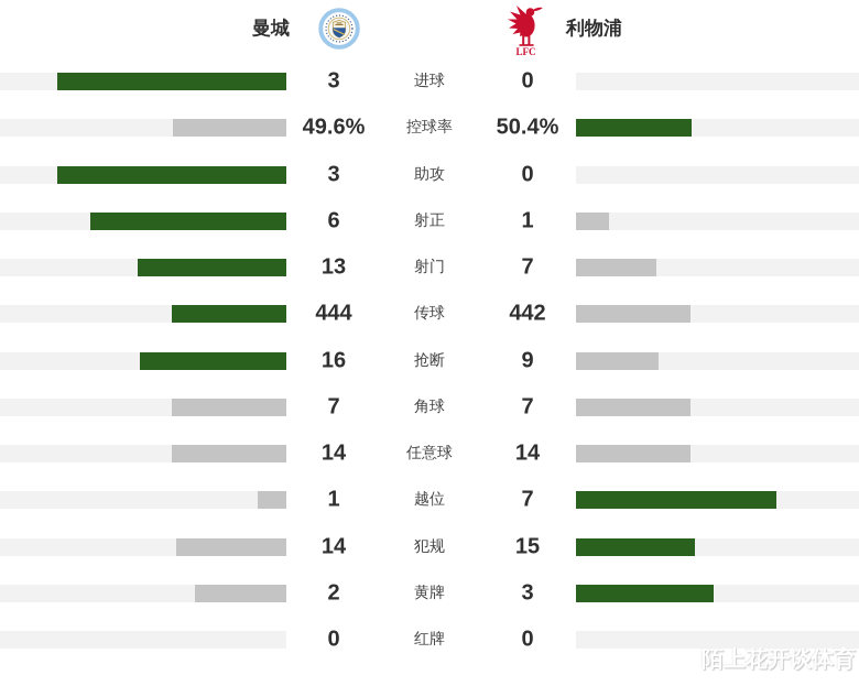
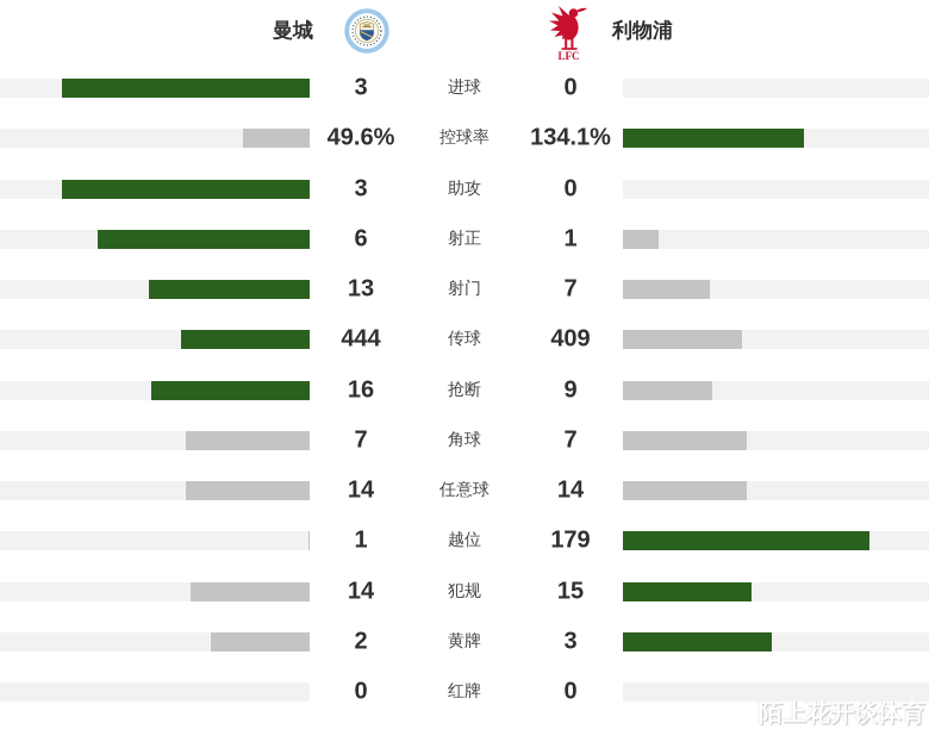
利物浦/控球率: 50.4% -> 134.1%
利物浦/传球: 442 -> 409
利物浦/越位: 7 -> 179
